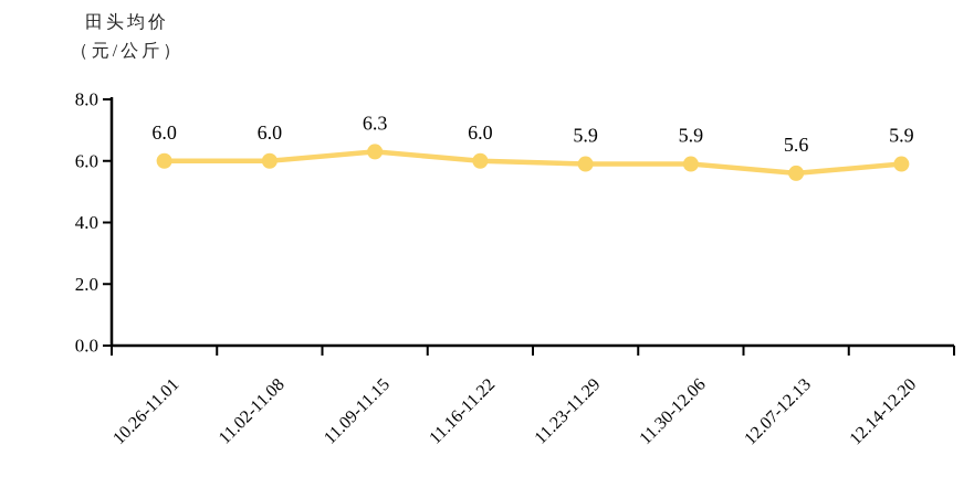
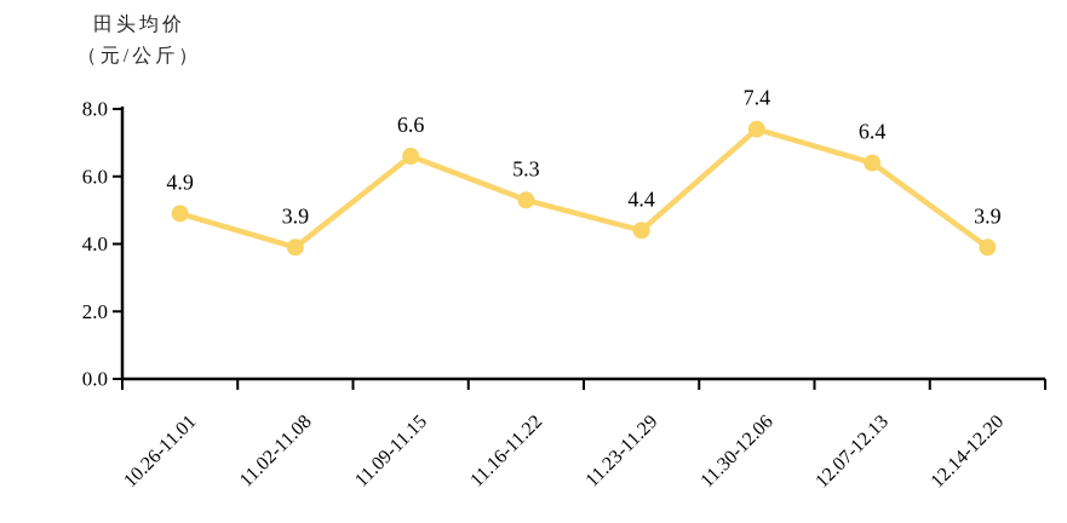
10.26-11.01: 6.0 -> 4.9
11.02-11.08: 6.0 -> 3.9
11.09-11.15: 6.3 -> 6.6
11.16-11.22: 6.0 -> 5.3
11.23-11.29: 5.9 -> 4.4
11.30-12.06: 5.9 -> 7.4
12.07-12.13: 5.6 -> 6.4
12.14-12.20: 5.9 -> 3.9
